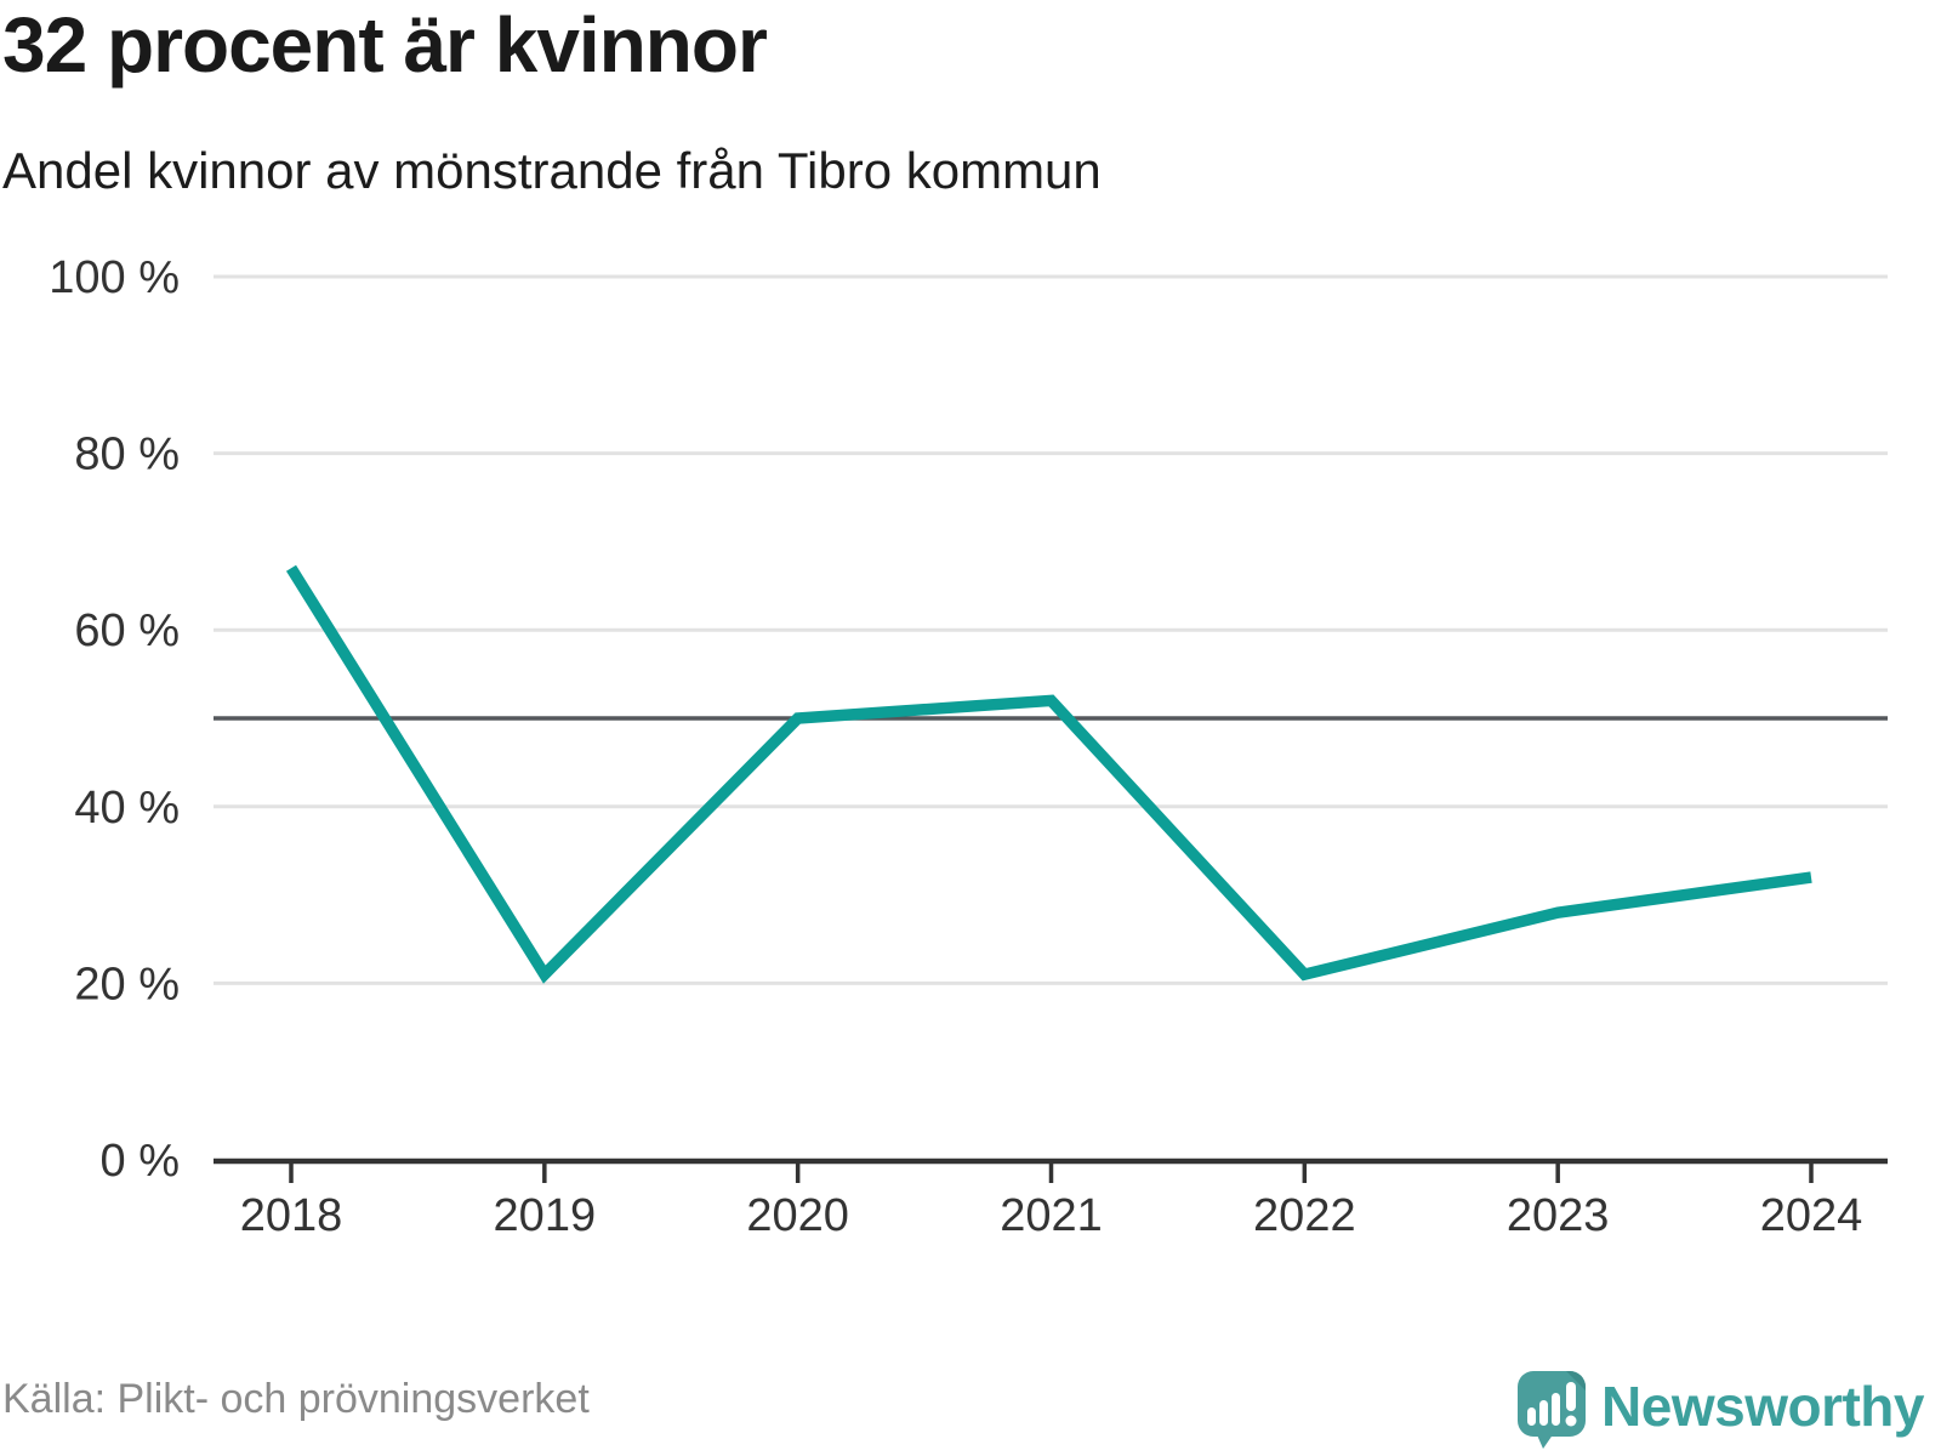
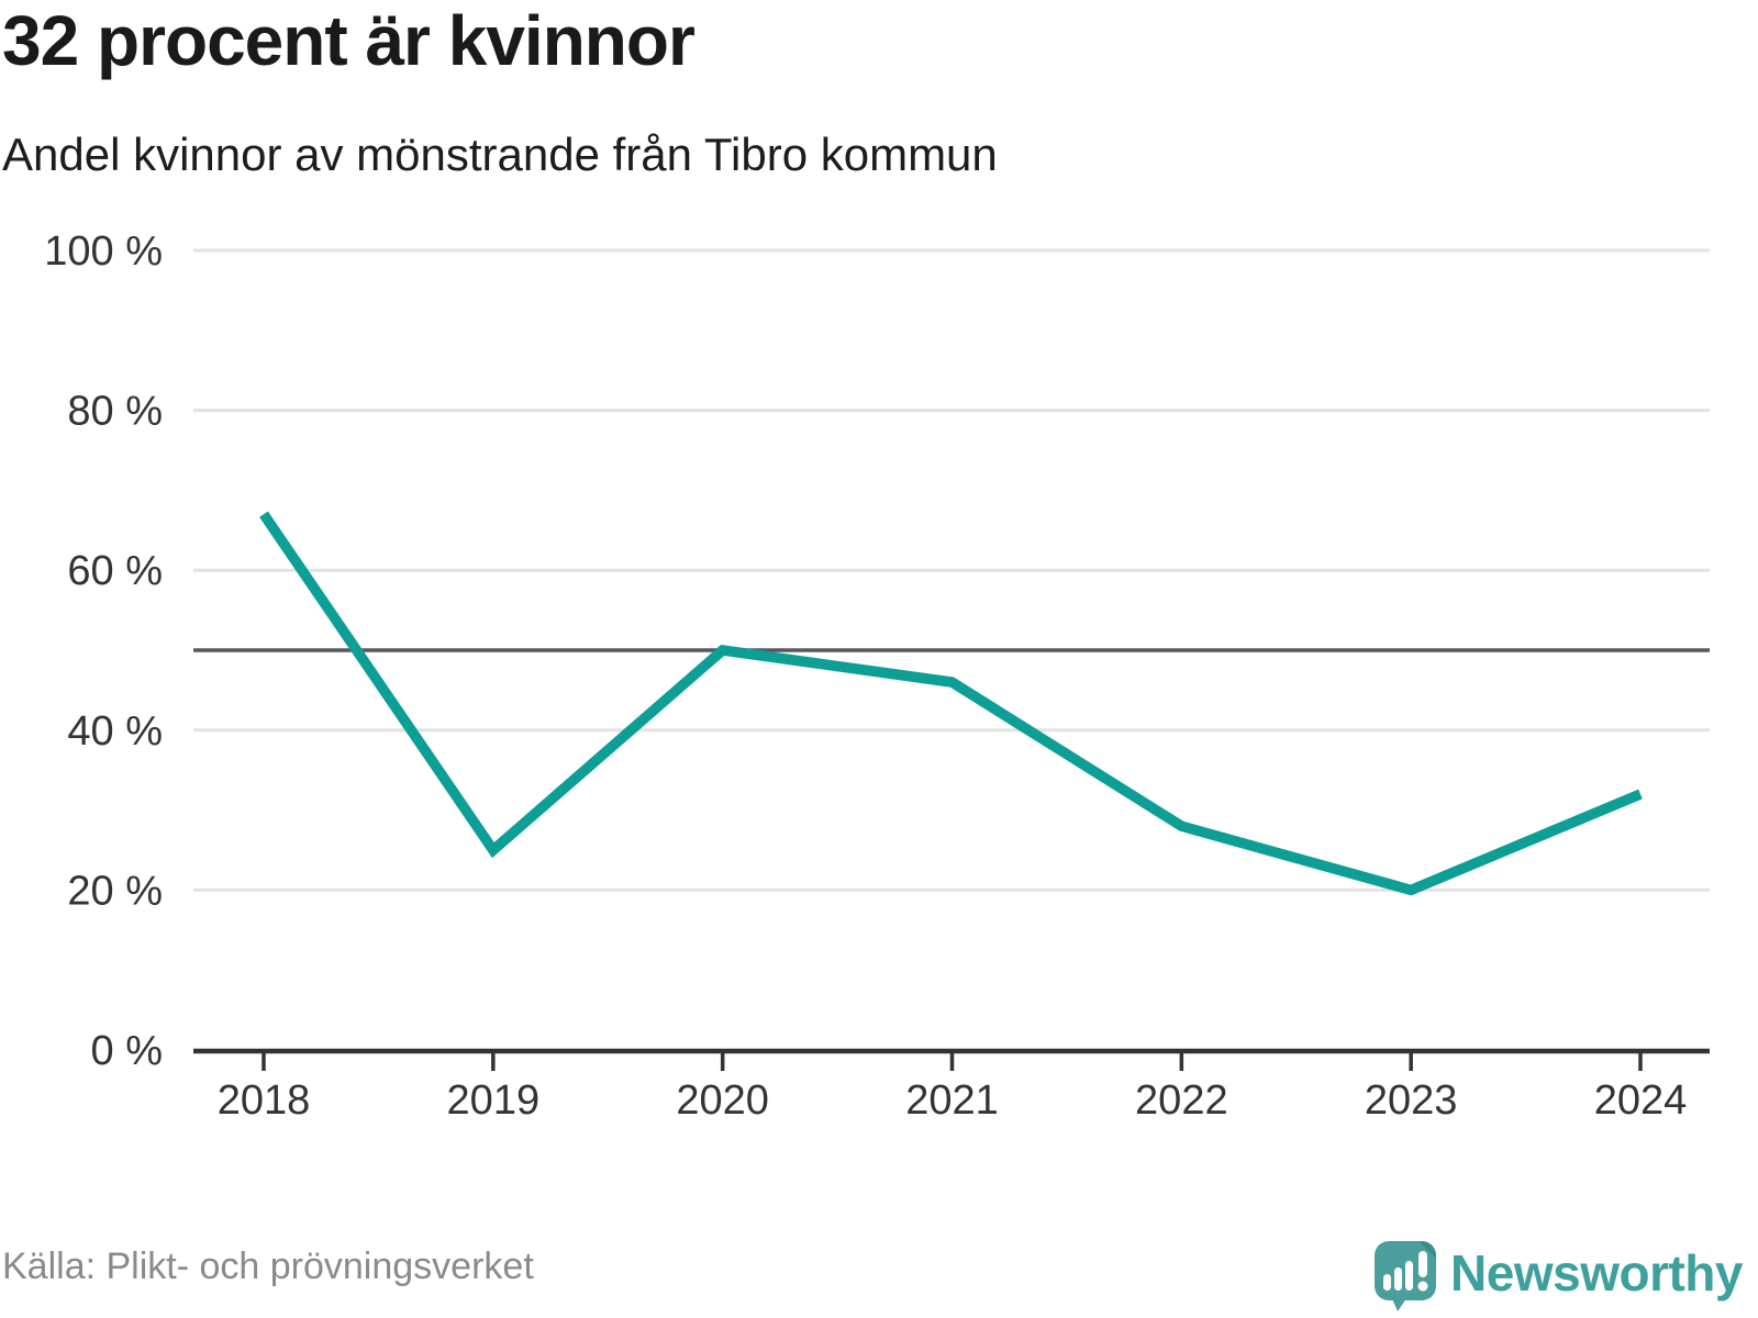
2019: 21% -> 25%
2021: 52% -> 46%
2022: 21% -> 28%
2023: 28% -> 20%
